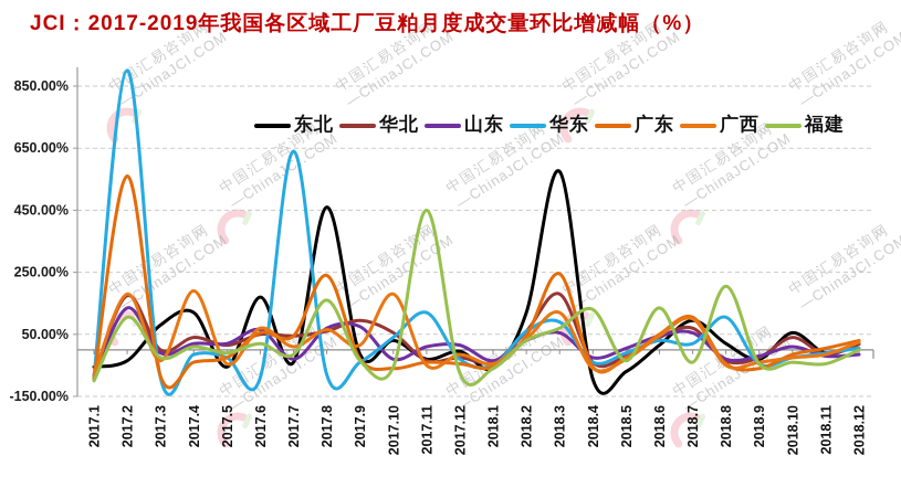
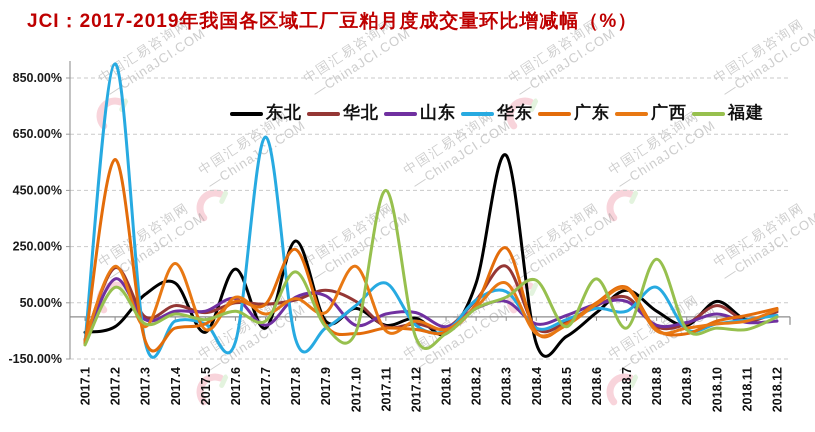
东北/2017.8: 460% -> 270%
